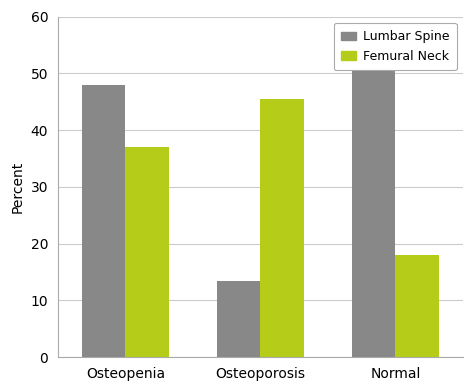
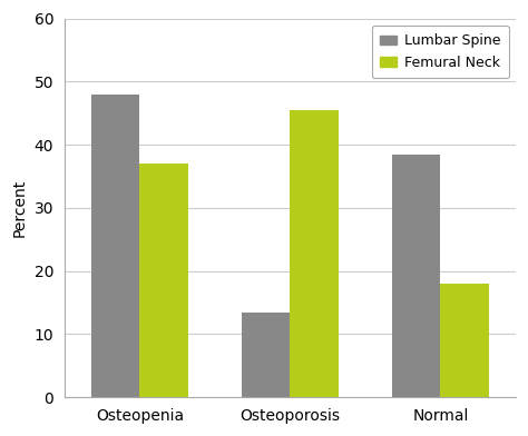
Lumbar Spine/Normal: 50.8 -> 38.5
